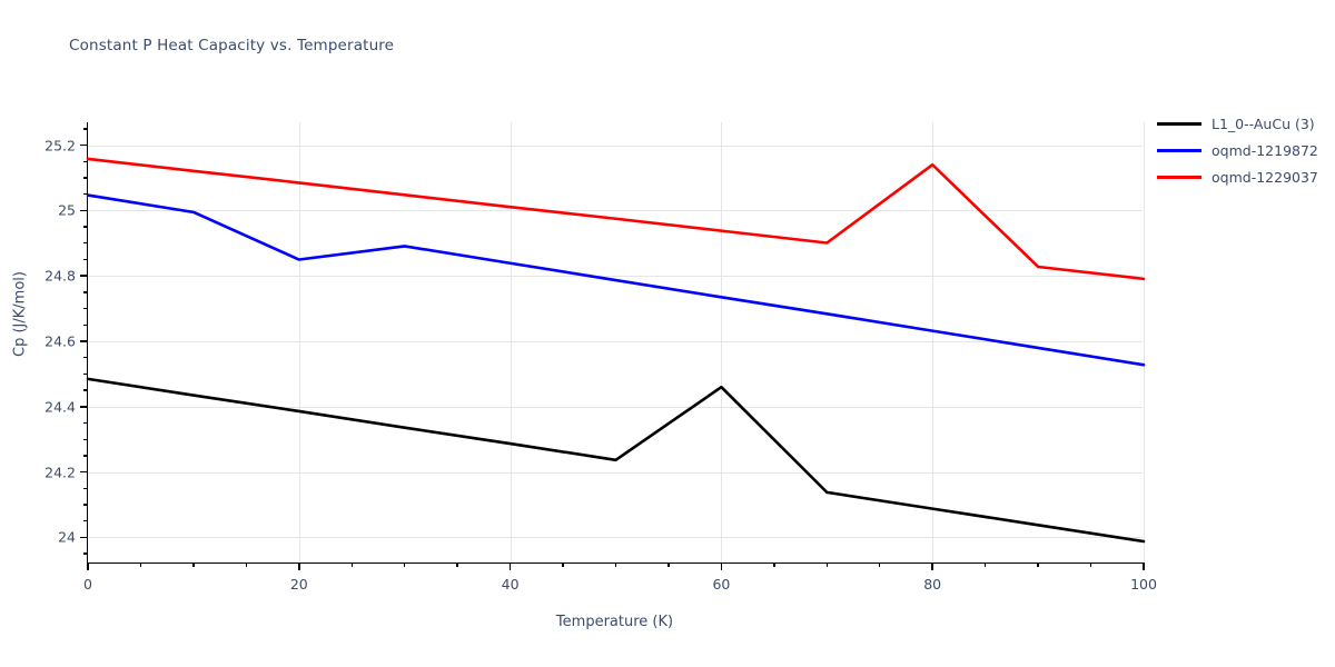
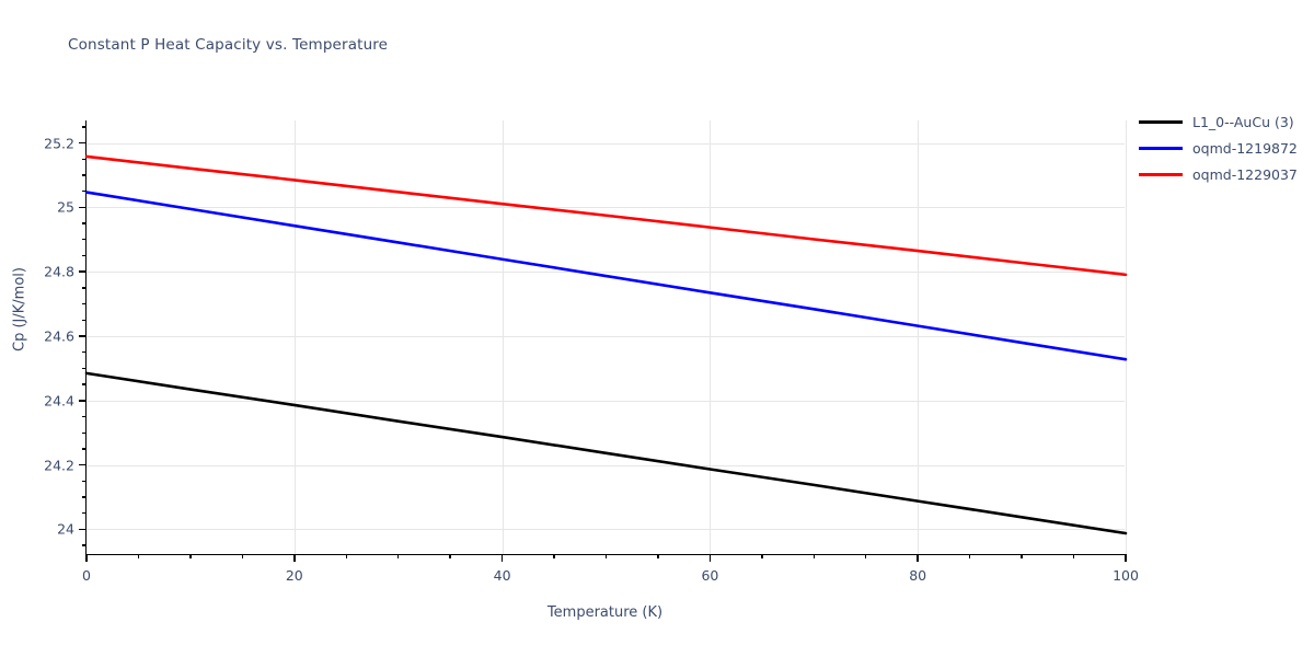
oqmd-1219872/20: 24.85 -> 24.94
L1_0--AuCu (3)/60: 24.46 -> 24.19
oqmd-1229037/80: 25.14 -> 24.86
